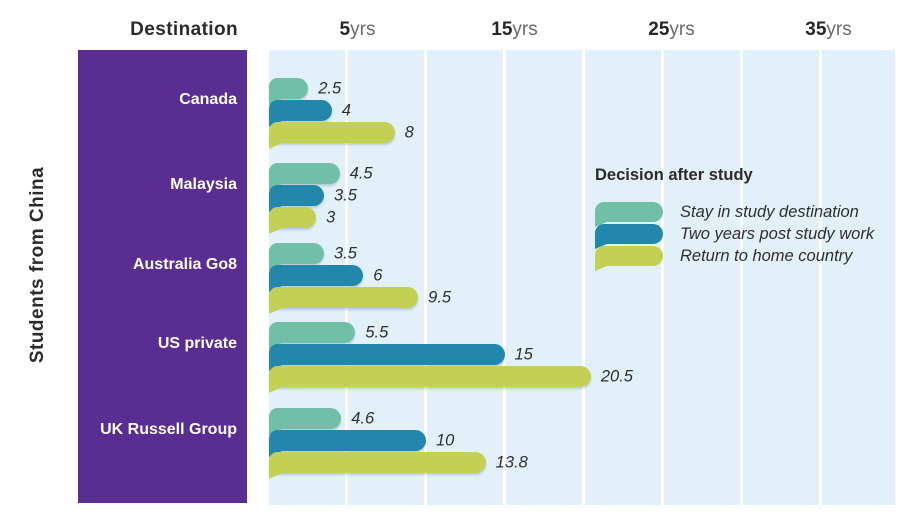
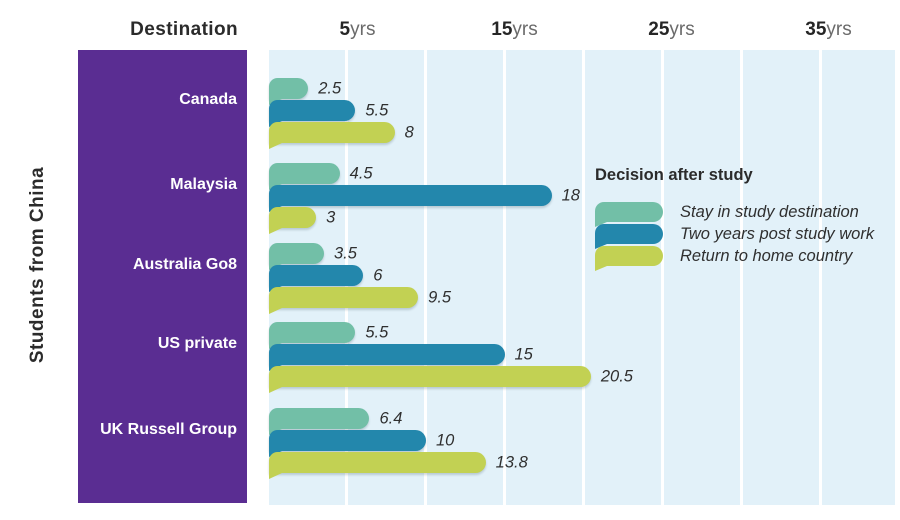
Two years post study work/Canada: 4 -> 5.5
Two years post study work/Malaysia: 3.5 -> 18
Stay in study destination/UK Russell Group: 4.6 -> 6.4
